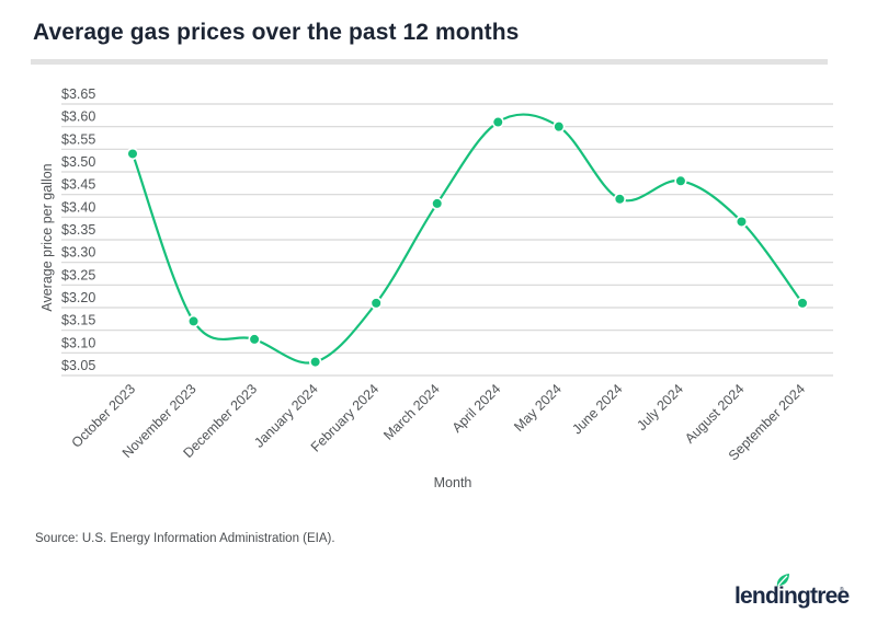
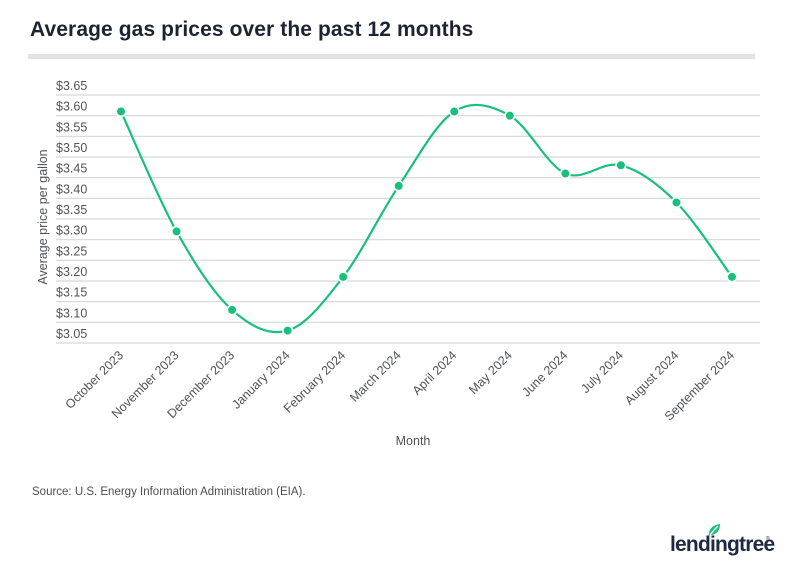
October 2023: $3.54 -> $3.61
November 2023: $3.17 -> $3.32
June 2024: $3.44 -> $3.46
